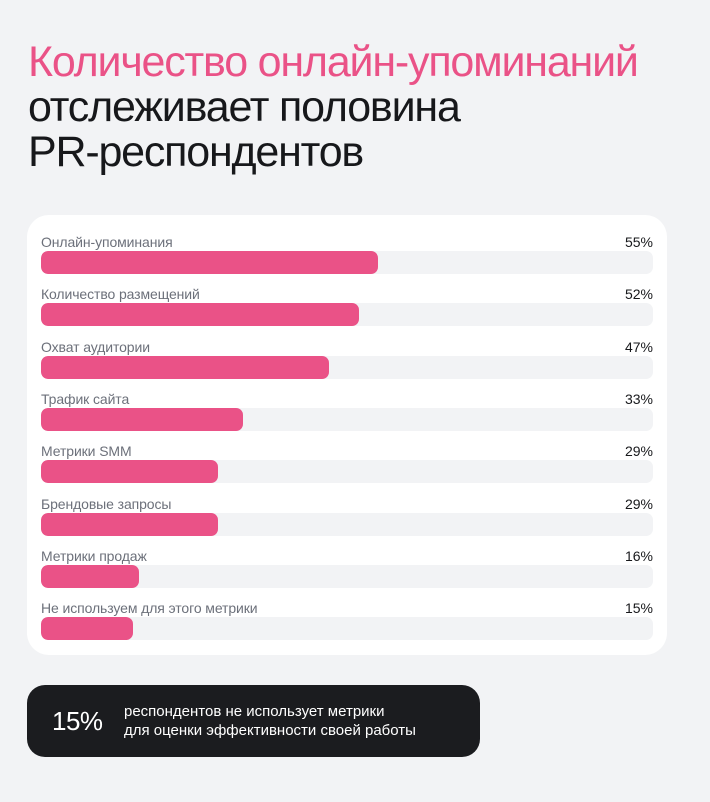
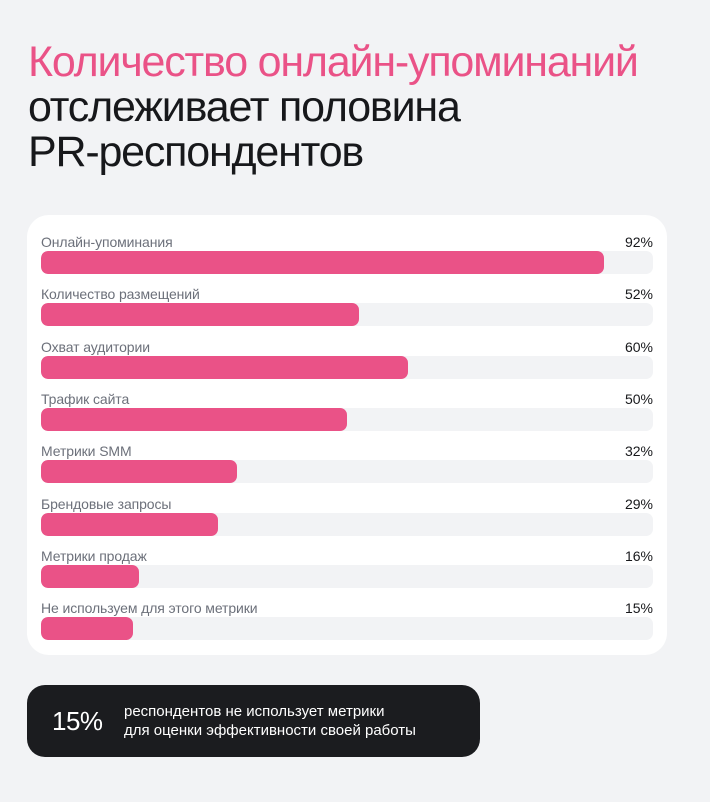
Онлайн-упоминания: 55% -> 92%
Охват аудитории: 47% -> 60%
Трафик сайта: 33% -> 50%
Метрики SMM: 29% -> 32%
